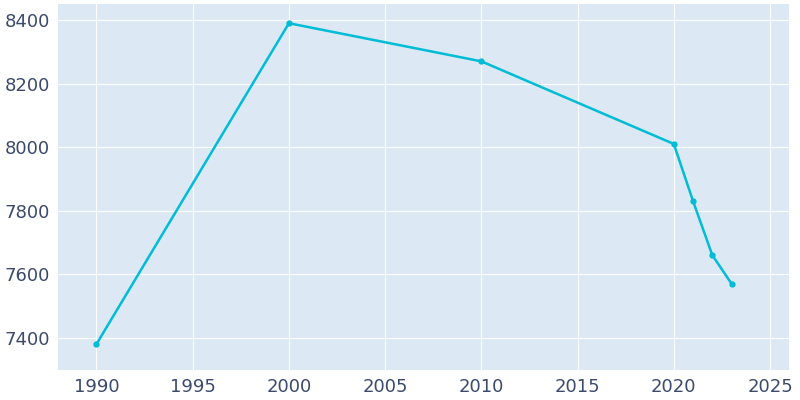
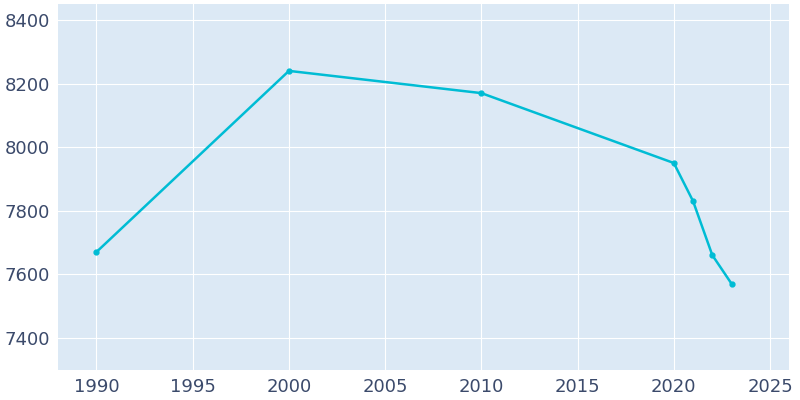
1990: 7380 -> 7670
2000: 8390 -> 8240
2010: 8270 -> 8170
2020: 8010 -> 7950
